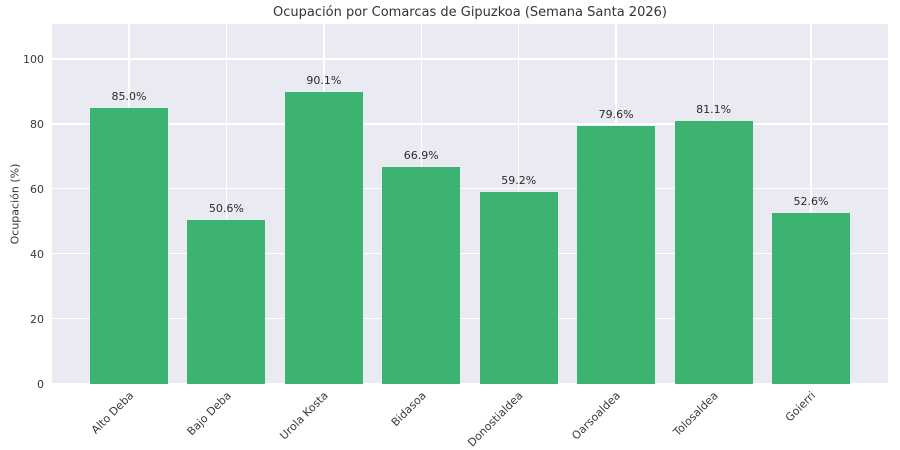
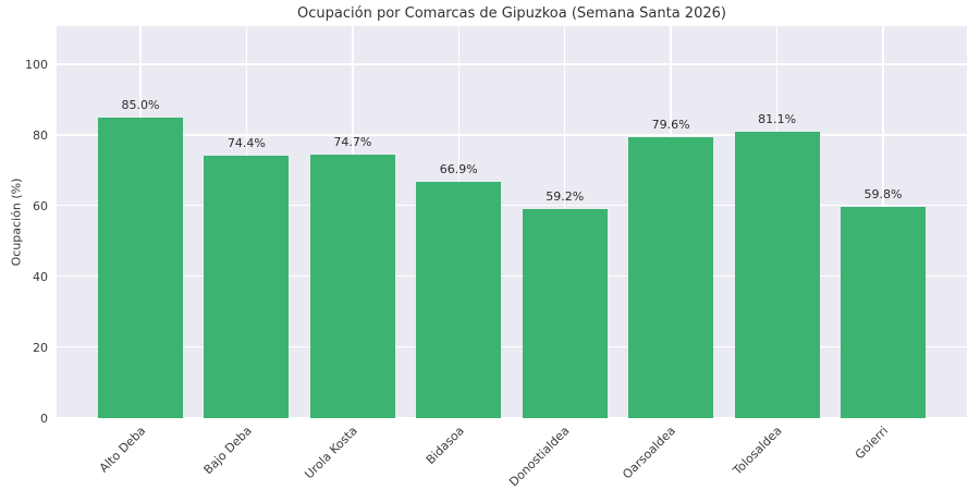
Bajo Deba: 50.6% -> 74.4%
Urola Kosta: 90.1% -> 74.7%
Goierri: 52.6% -> 59.8%
